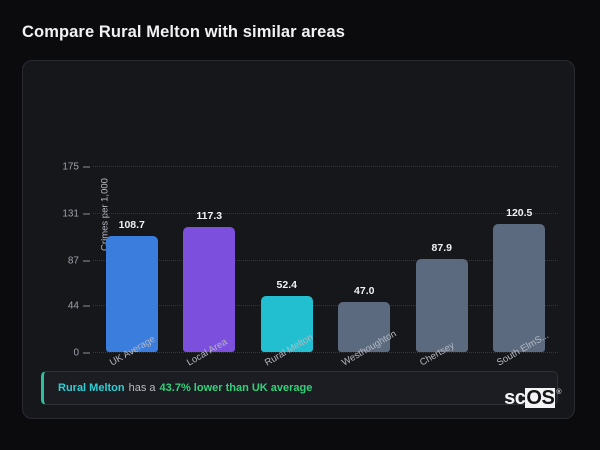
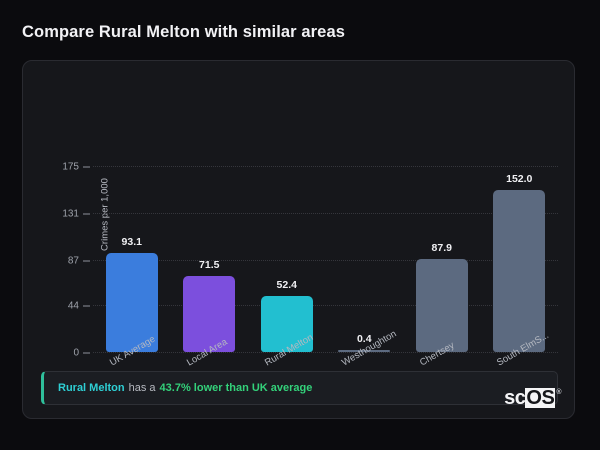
UK Average: 108.7 -> 93.1
Local Area: 117.3 -> 71.5
Westhoughton: 47.0 -> 0.4
South ElmS...: 120.5 -> 152.0
